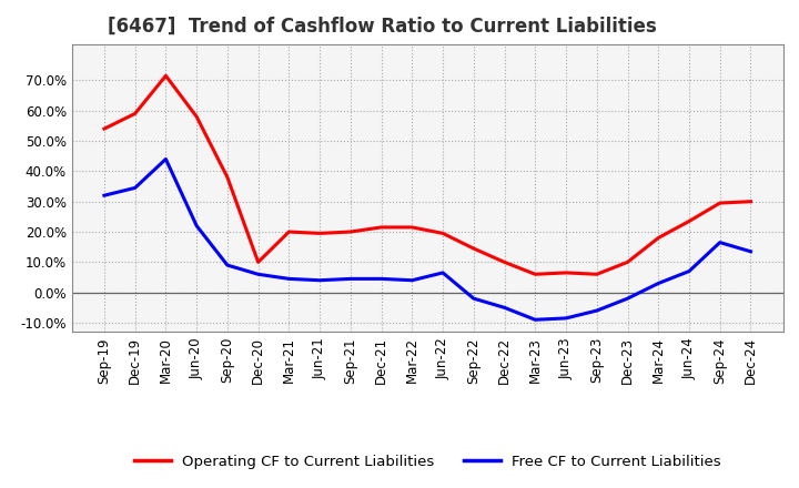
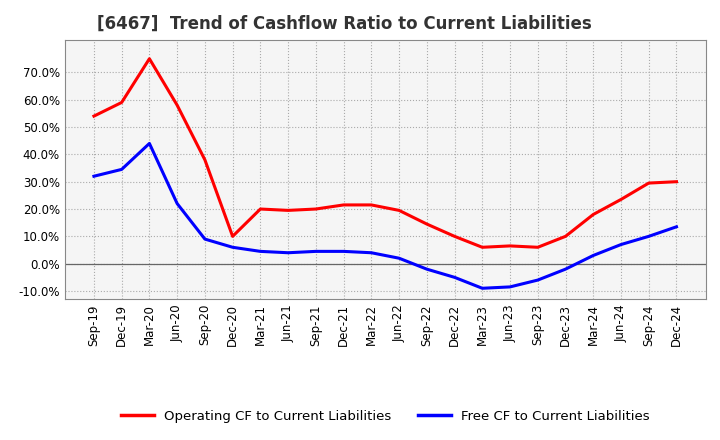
Operating CF to Current Liabilities/Mar-20: 71.5% -> 75.0%
Free CF to Current Liabilities/Jun-22: 6.5% -> 2.0%
Free CF to Current Liabilities/Sep-24: 16.5% -> 10.0%
